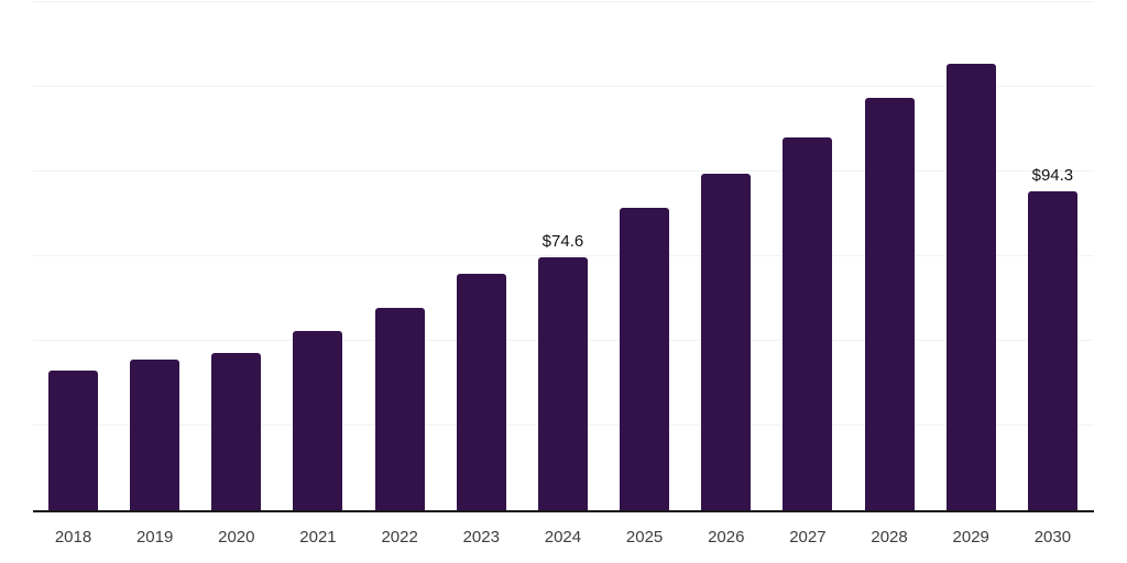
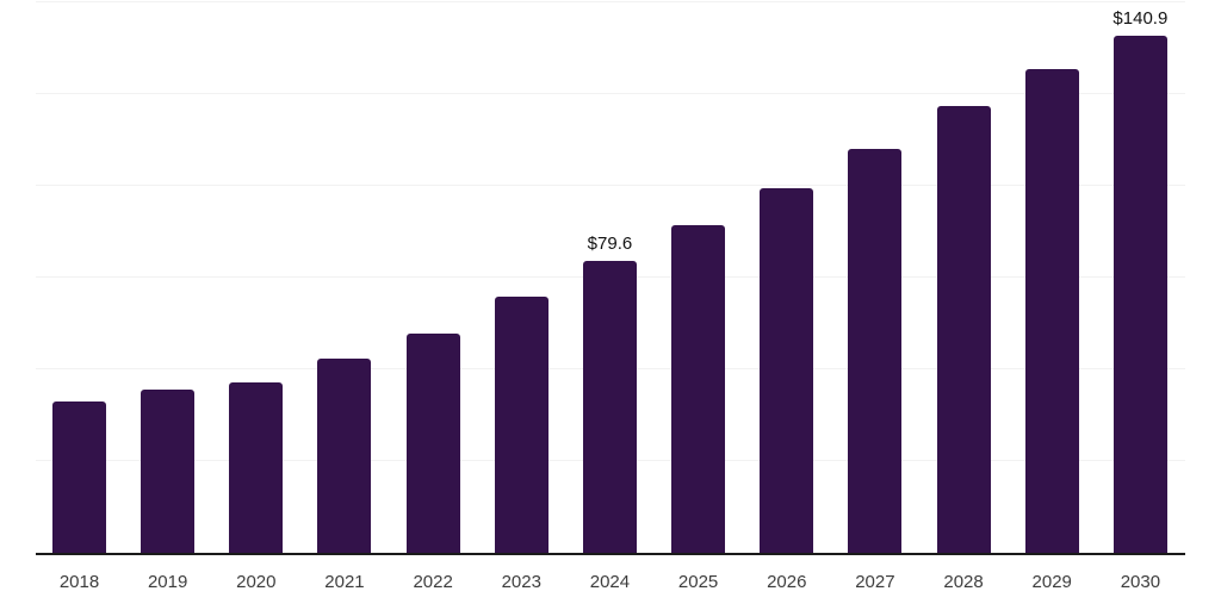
2024: $74.6 -> $79.6
2030: $94.3 -> $140.9
